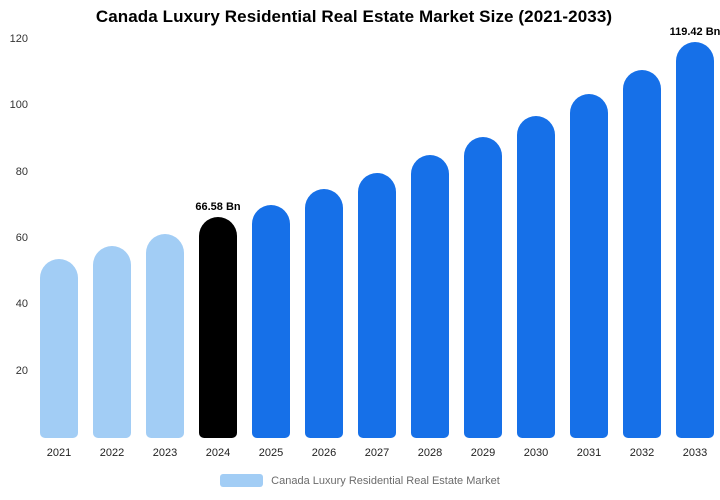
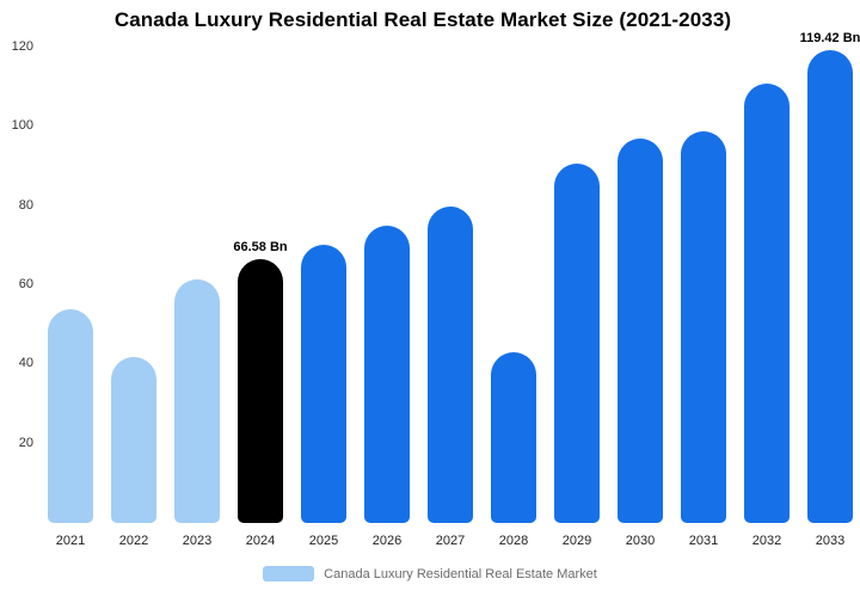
2022: 58 -> 42
2028: 85 -> 43
2031: 104 -> 99
